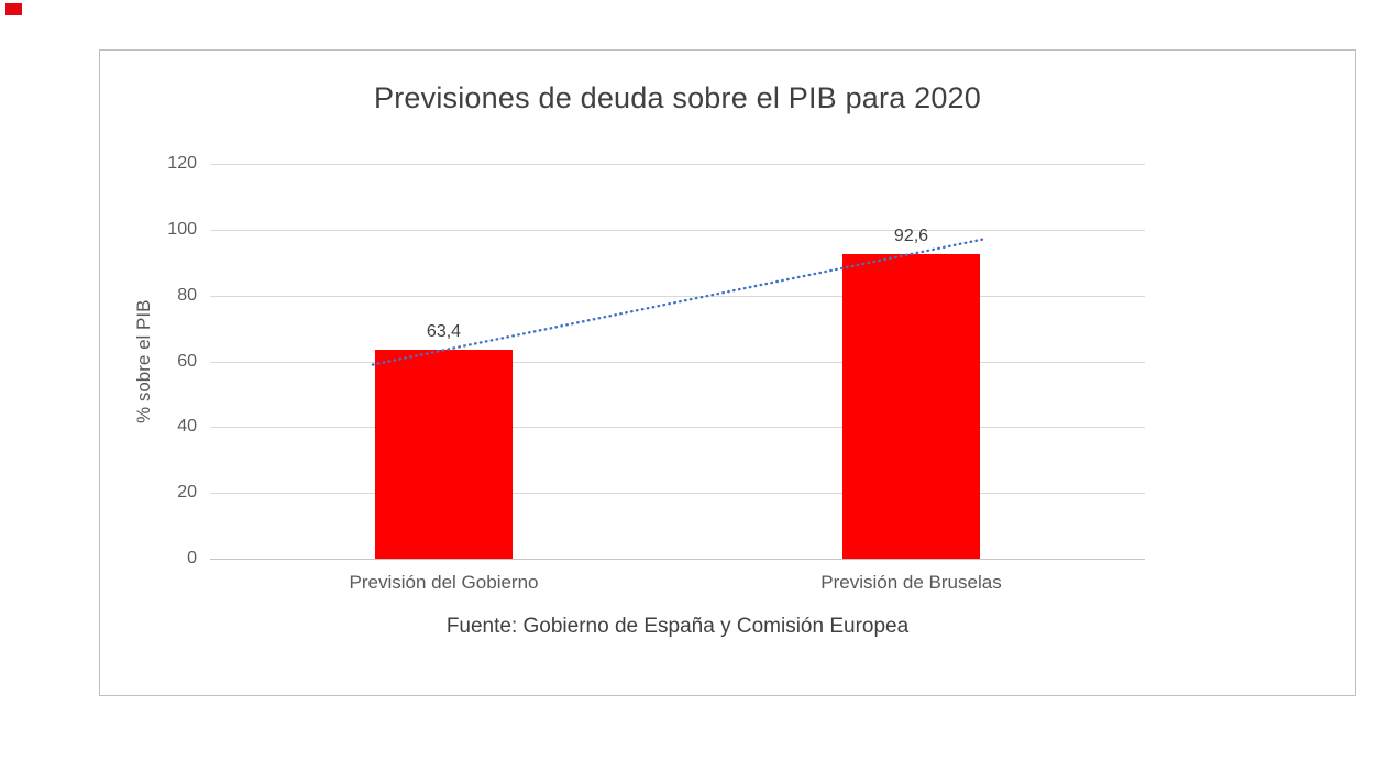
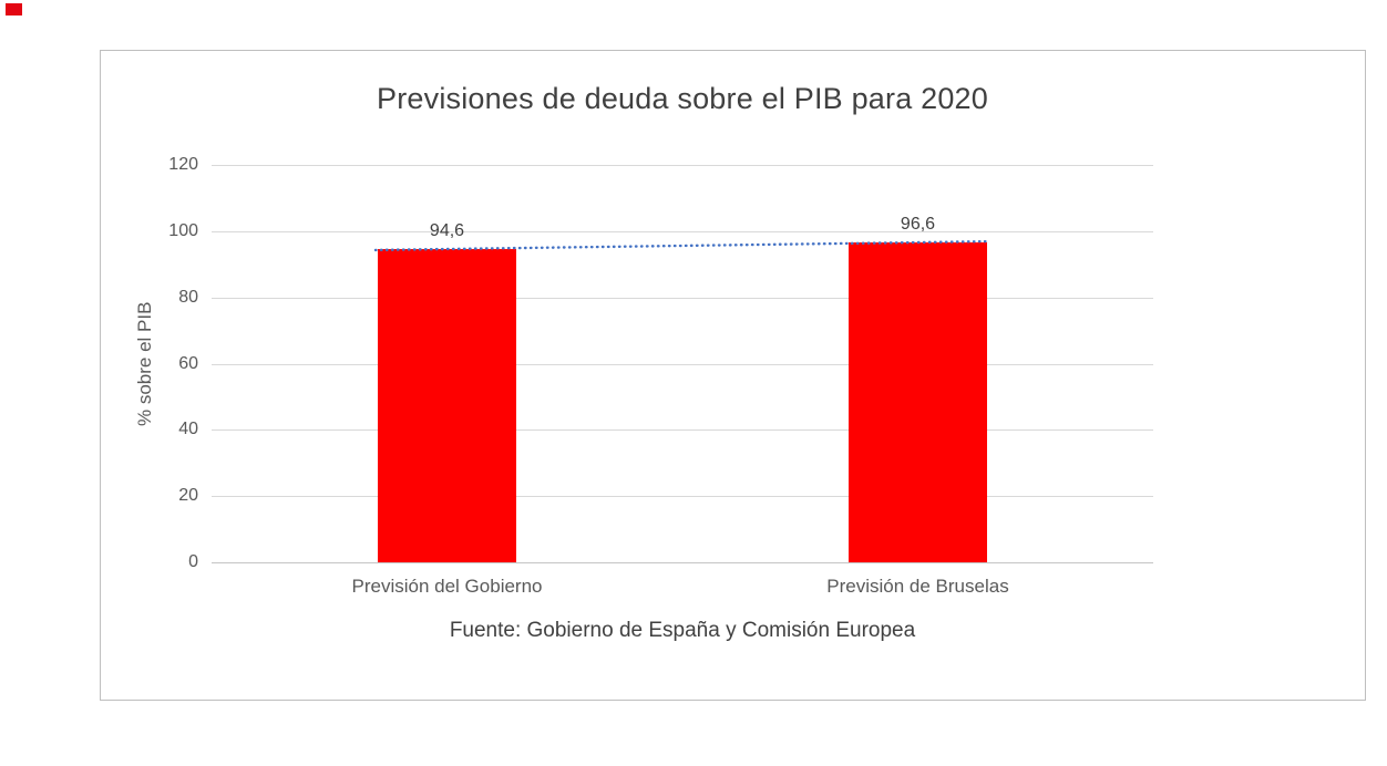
Previsión del Gobierno: 63,4 -> 94,6
Previsión de Bruselas: 92,6 -> 96,6
